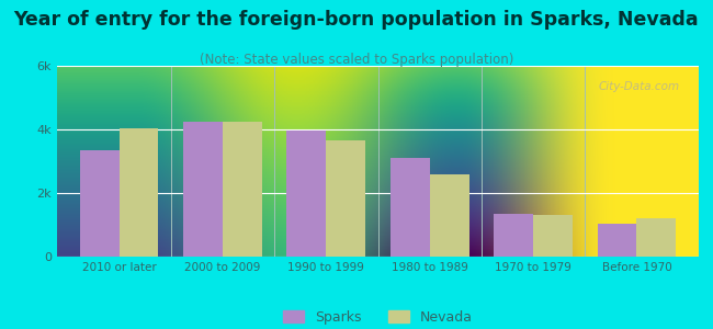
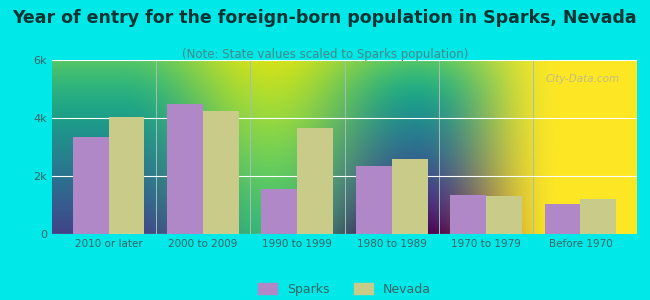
Sparks/2000 to 2009: 4.25k -> 4.50k
Sparks/1990 to 1999: 3.95k -> 1.55k
Sparks/1980 to 1989: 3.10k -> 2.35k
